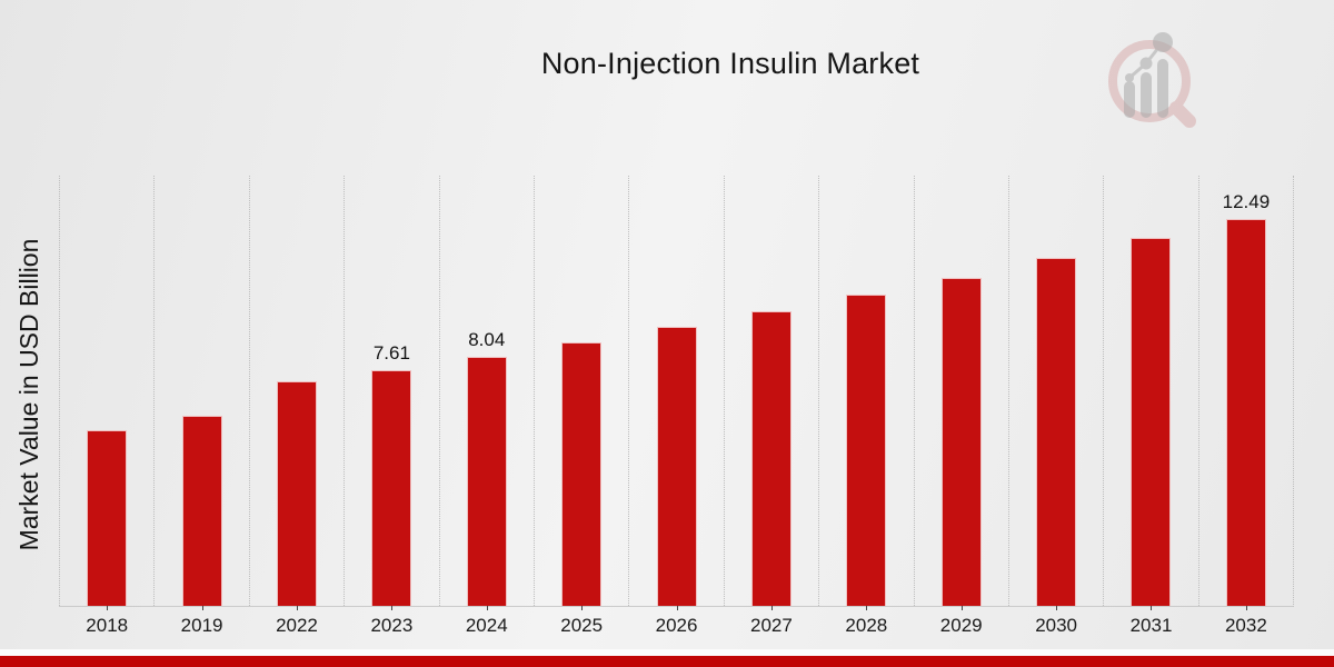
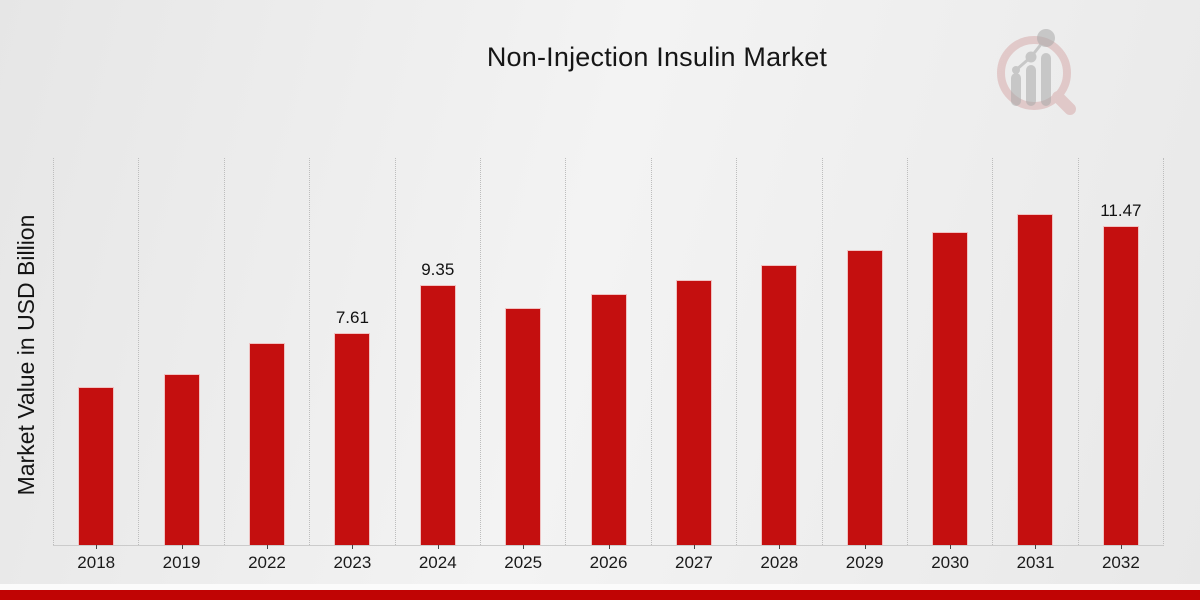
2024: 8.04 -> 9.35
2032: 12.49 -> 11.47
